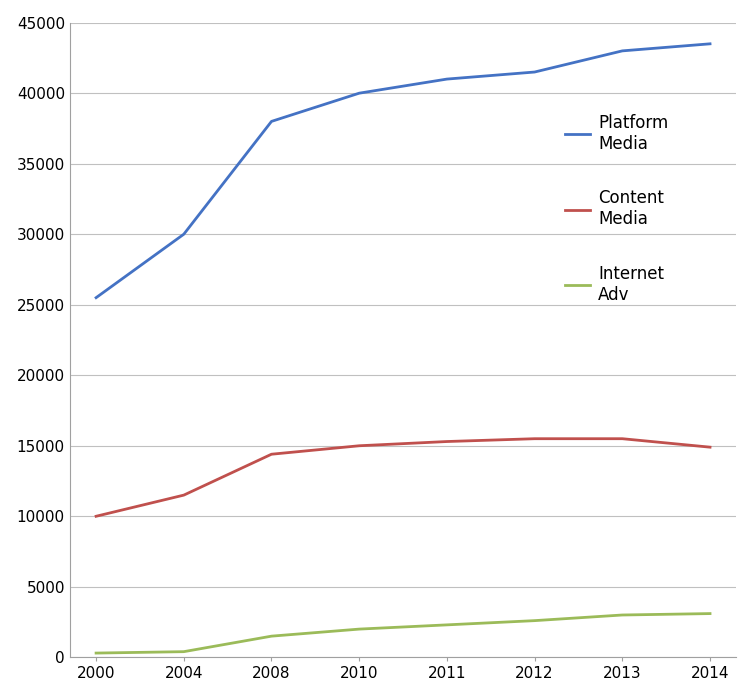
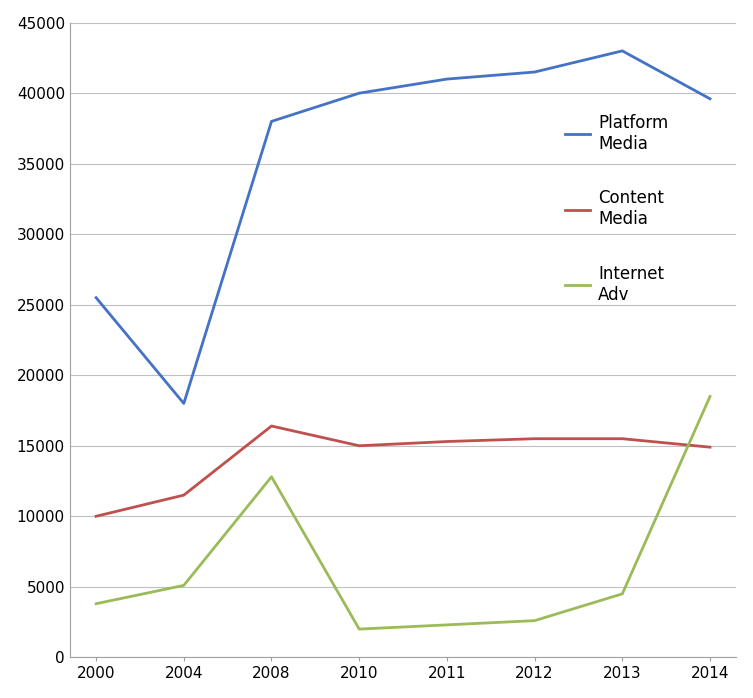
Internet Adv/2000: 300 -> 3800
Platform Media/2004: 30000 -> 18000
Internet Adv/2004: 400 -> 5100
Content Media/2008: 14400 -> 16400
Internet Adv/2008: 1500 -> 12800
Internet Adv/2013: 3000 -> 4500
Platform Media/2014: 43500 -> 39600
Internet Adv/2014: 3100 -> 18500
